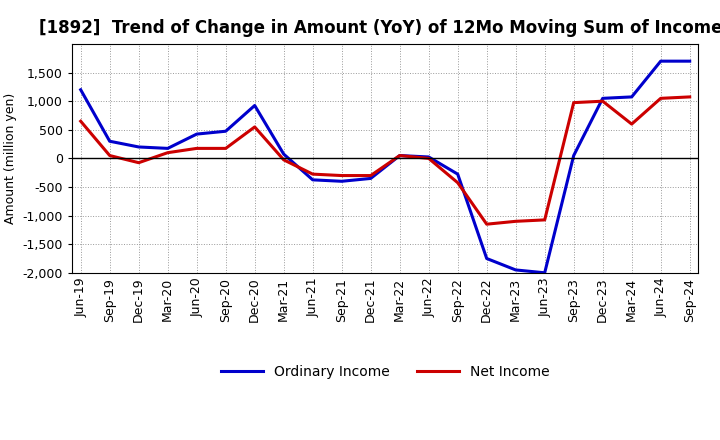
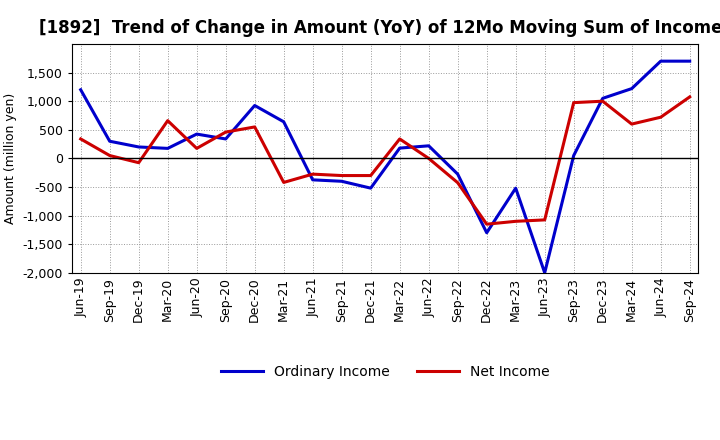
Net Income/Jun-19: 650 -> 340
Net Income/Mar-20: 100 -> 660
Ordinary Income/Sep-20: 480 -> 340
Net Income/Sep-20: 180 -> 460
Ordinary Income/Mar-21: 80 -> 640
Net Income/Mar-21: -20 -> -420
Ordinary Income/Dec-21: -350 -> -520
Ordinary Income/Mar-22: 50 -> 180
Net Income/Mar-22: 50 -> 340
Ordinary Income/Jun-22: 20 -> 220
Ordinary Income/Dec-22: -1,750 -> -1,300
Ordinary Income/Mar-23: -1,950 -> -520
Ordinary Income/Mar-24: 1,080 -> 1,220
Net Income/Jun-24: 1,050 -> 720
